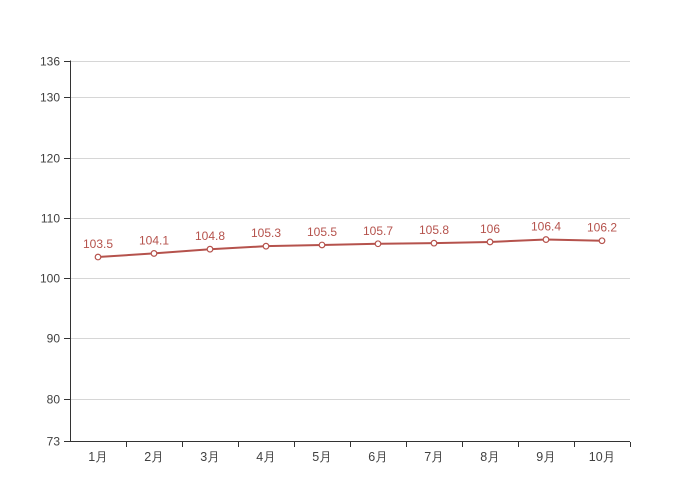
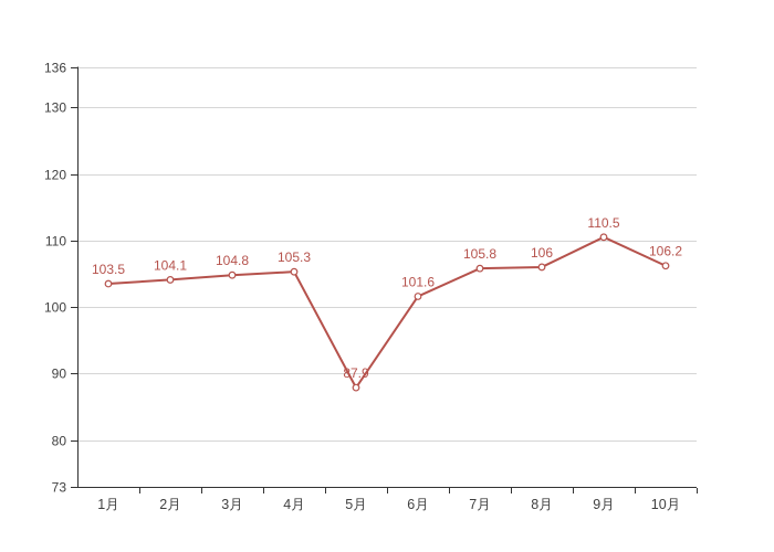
5月: 105.5 -> 87.9
6月: 105.7 -> 101.6
9月: 106.4 -> 110.5
